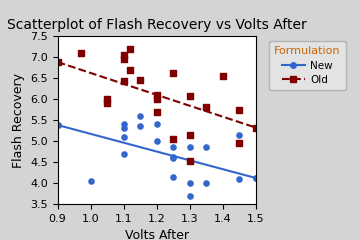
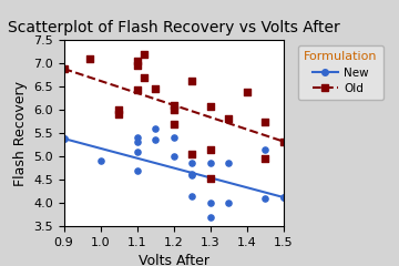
New/1.0: 4.05 -> 4.90
Old/1.4: 6.55 -> 6.38
